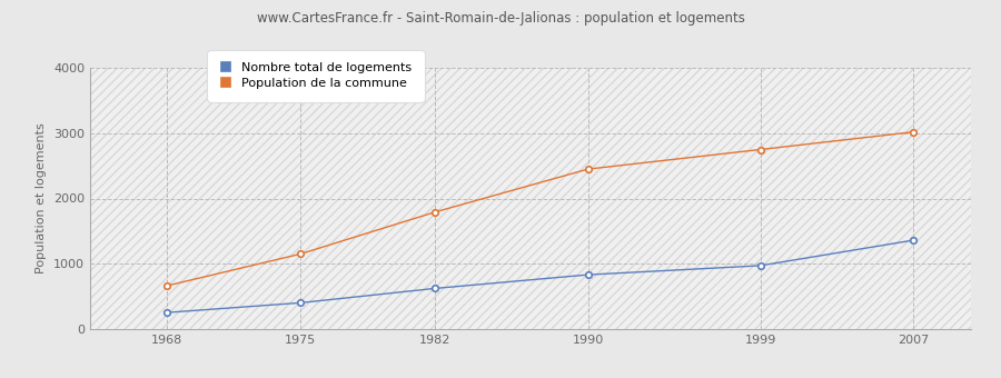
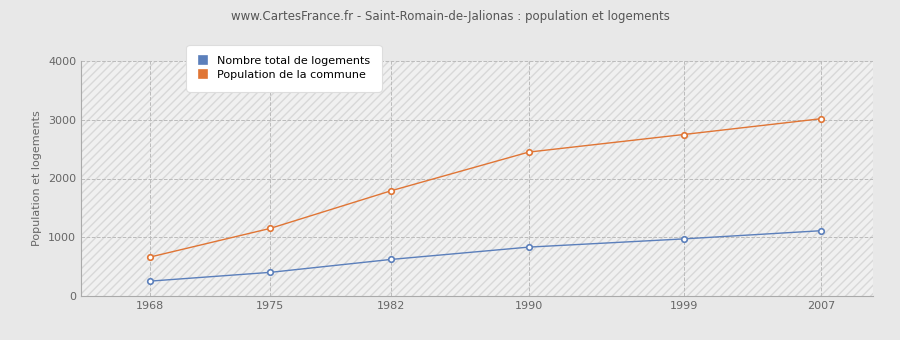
Nombre total de logements/2007: 1360 -> 1110
